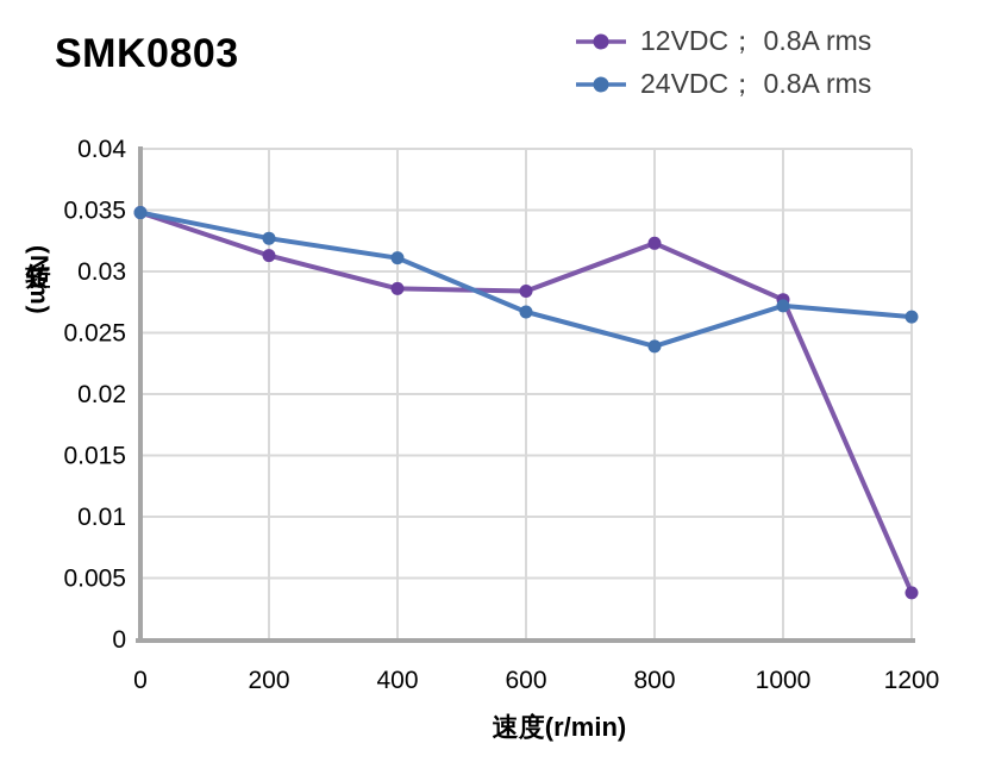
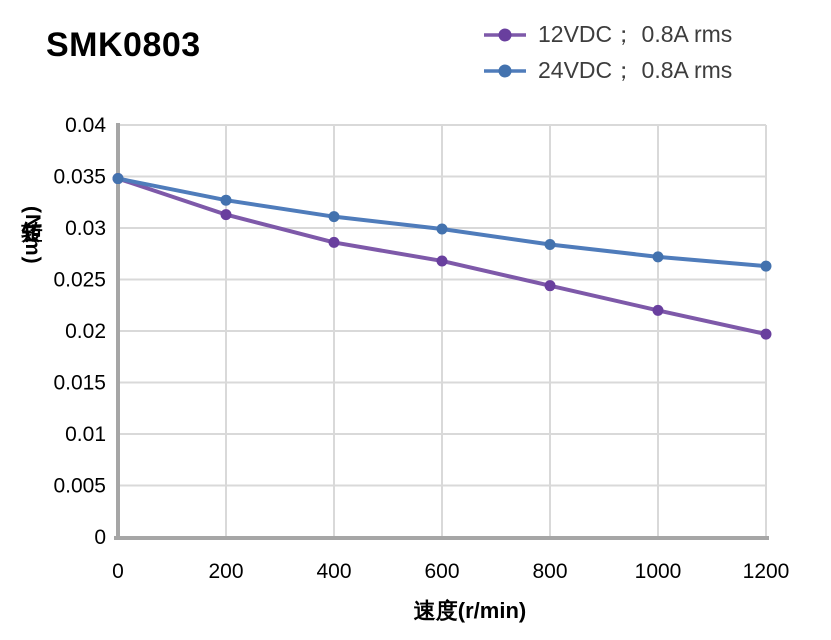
12VDC； 0.8A rms/600: 0.0284 -> 0.0268
24VDC； 0.8A rms/600: 0.0267 -> 0.0299
12VDC； 0.8A rms/800: 0.0323 -> 0.0244
24VDC； 0.8A rms/800: 0.0239 -> 0.0284
12VDC； 0.8A rms/1000: 0.0277 -> 0.0220
12VDC； 0.8A rms/1200: 0.0038 -> 0.0197
